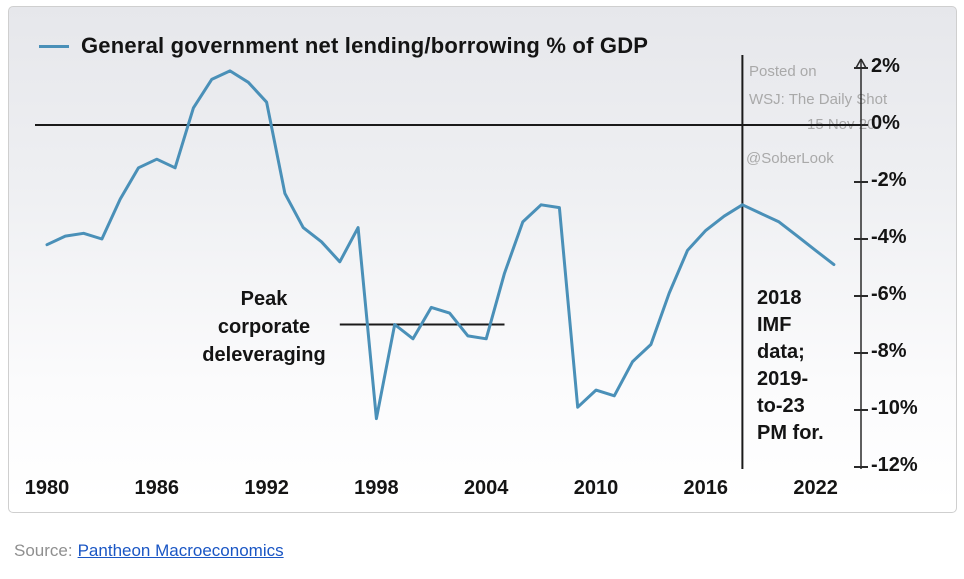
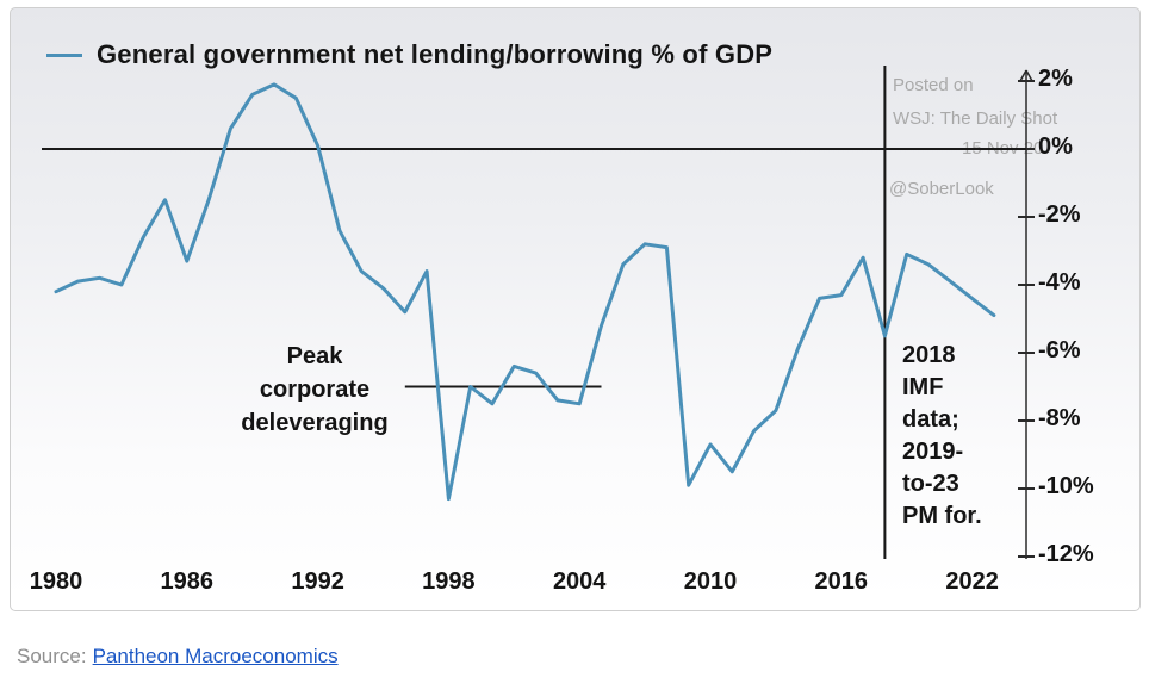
1986: -1.2% -> -3.3%
1992: 0.8% -> 0.1%
2010: -9.3% -> -8.7%
2016: -3.7% -> -4.3%
2018: -2.8% -> -5.5%
